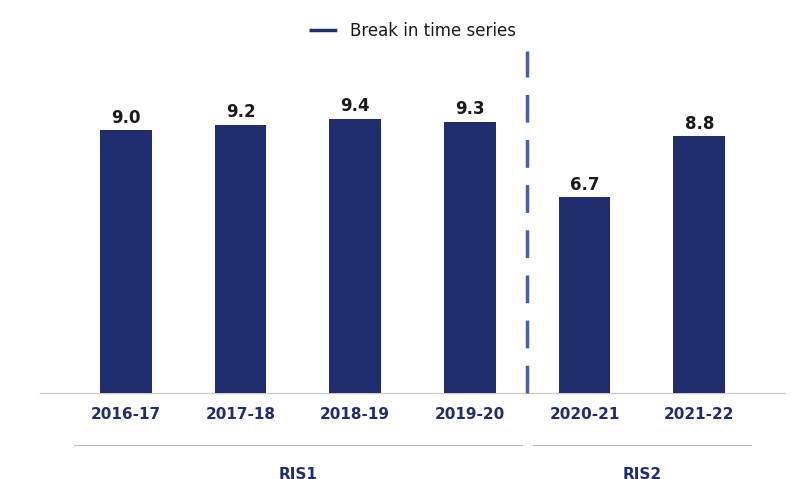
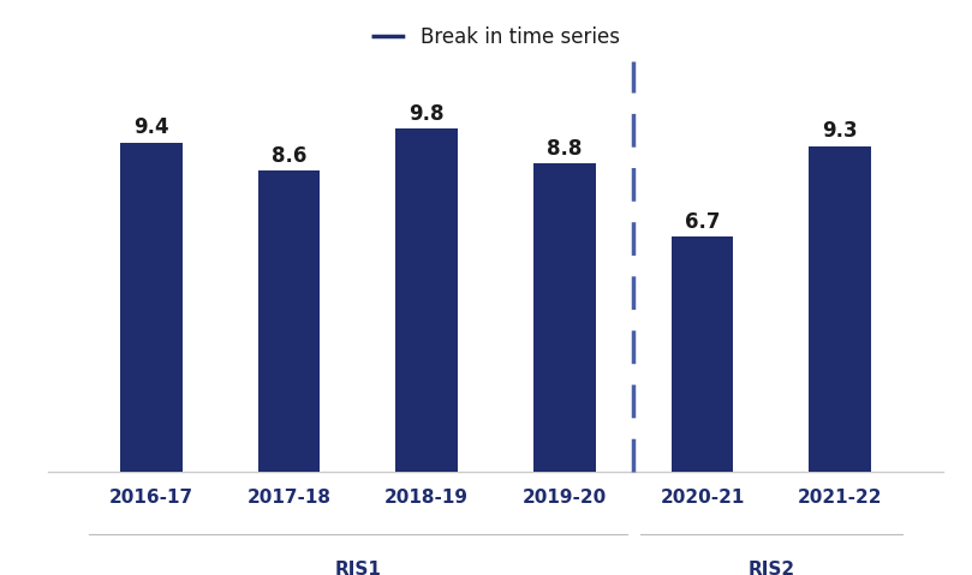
2016-17: 9.0 -> 9.4
2017-18: 9.2 -> 8.6
2018-19: 9.4 -> 9.8
2019-20: 9.3 -> 8.8
2021-22: 8.8 -> 9.3
